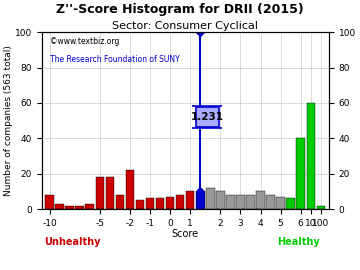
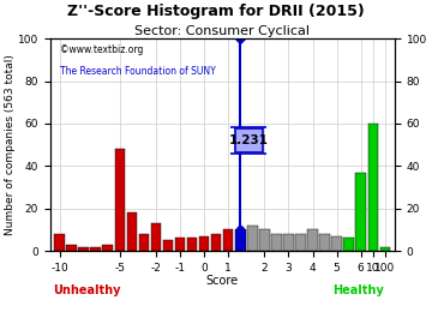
-5: 18 -> 48
-2: 22 -> 13
6: 40 -> 37
